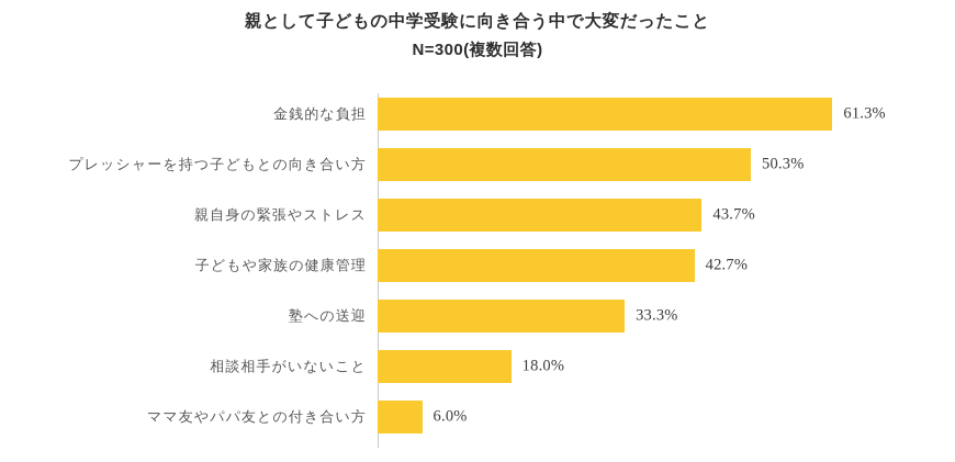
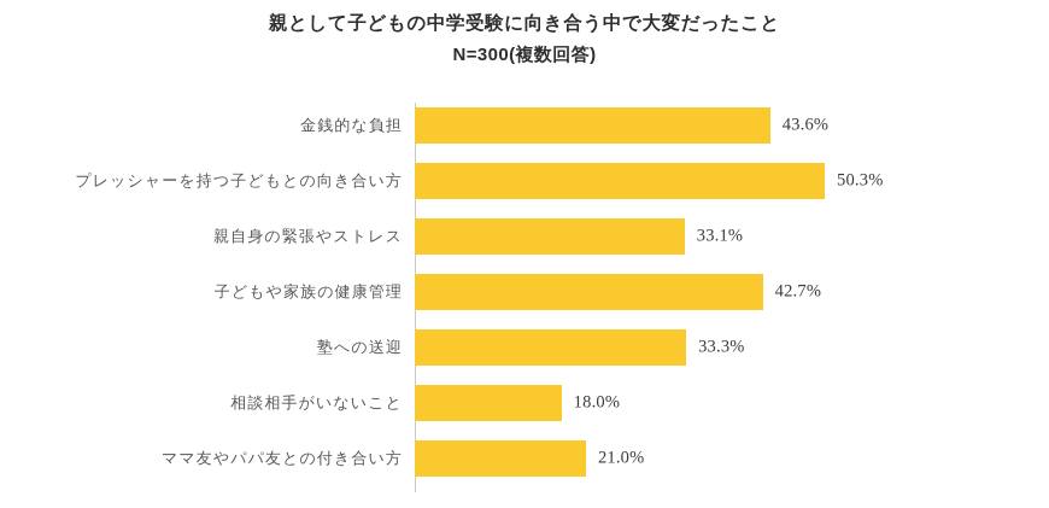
金銭的な負担: 61.3% -> 43.6%
親自身の緊張やストレス: 43.7% -> 33.1%
ママ友やパパ友との付き合い方: 6.0% -> 21.0%
